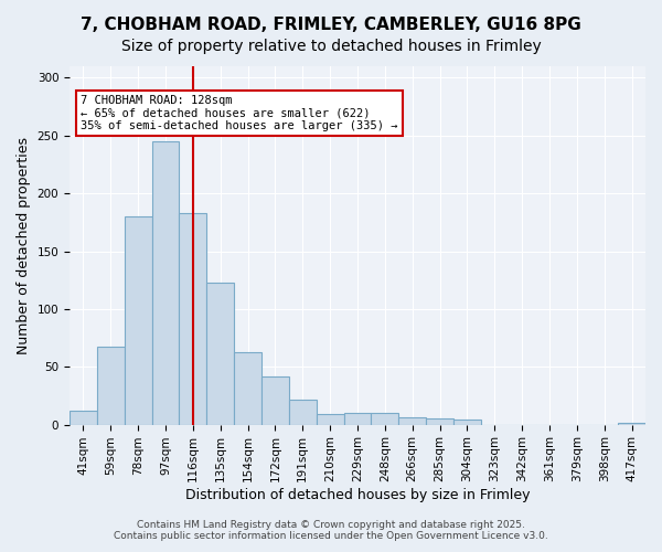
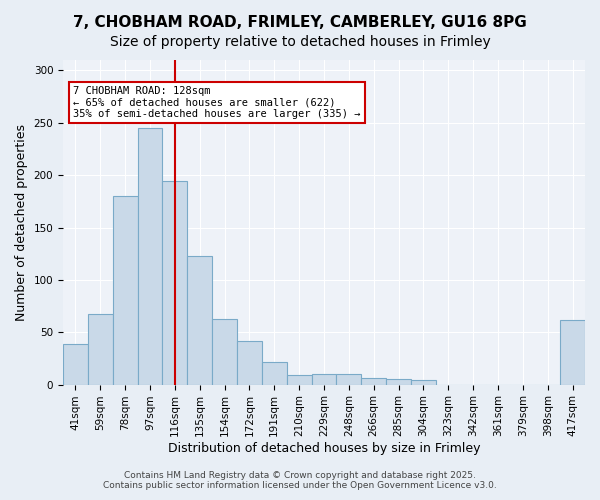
41sqm: 12 -> 39
116sqm: 183 -> 194
417sqm: 2 -> 62
